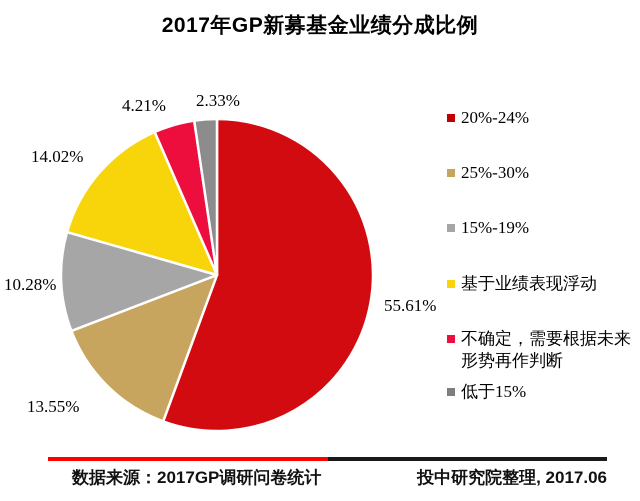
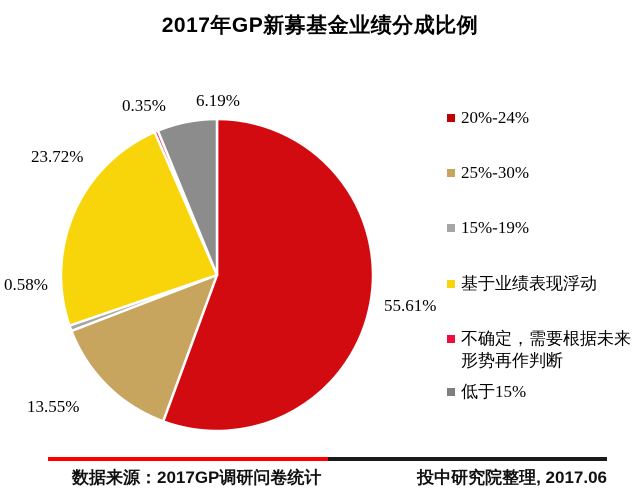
15%-19%: 10.28% -> 0.58%
基于业绩表现浮动: 14.02% -> 23.72%
不确定，需要根据未来形势再作判断: 4.21% -> 0.35%
低于15%: 2.33% -> 6.19%
